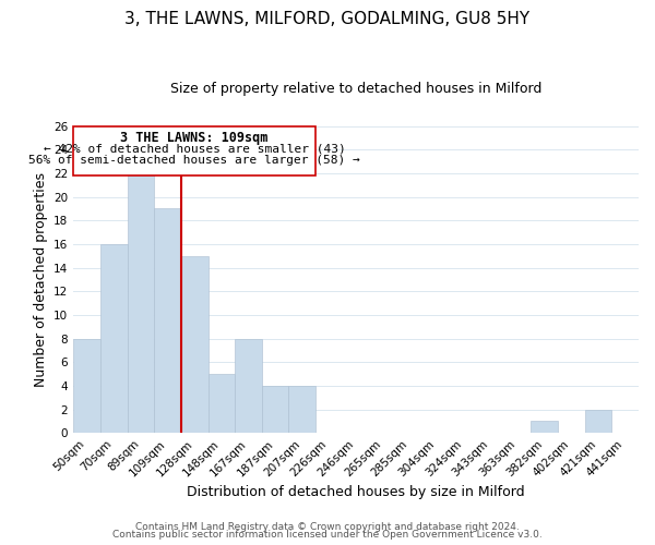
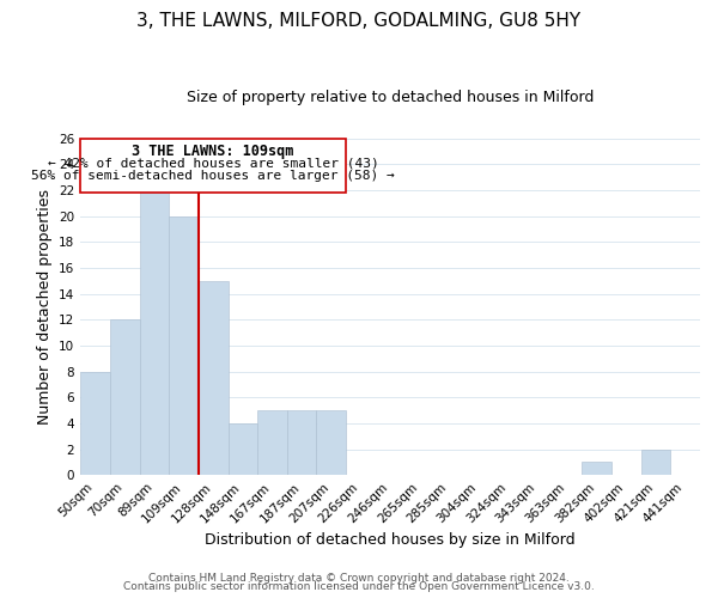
70sqm: 16 -> 12
109sqm: 19 -> 20
148sqm: 5 -> 4
167sqm: 8 -> 5
187sqm: 4 -> 5
207sqm: 4 -> 5
